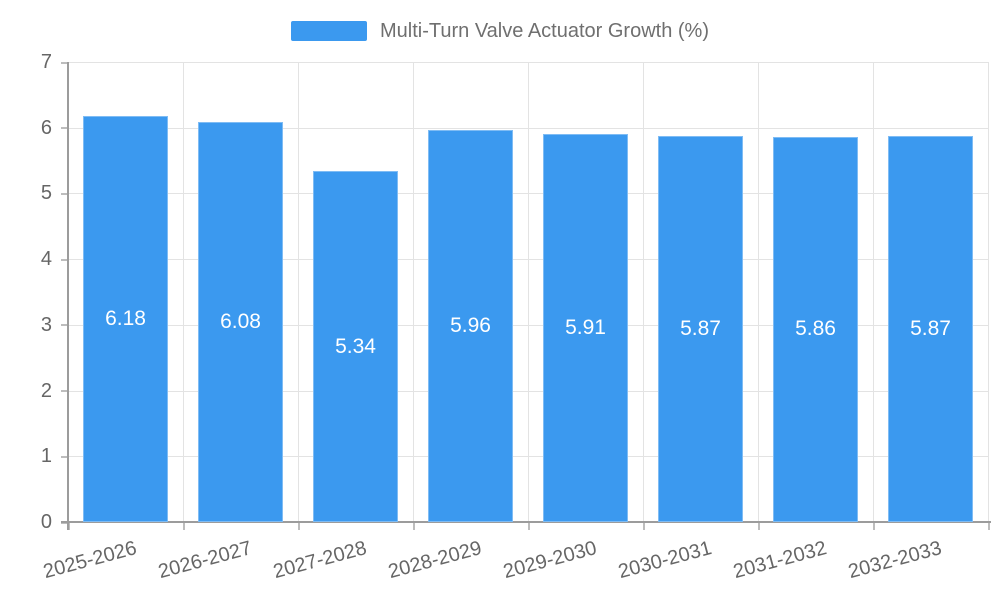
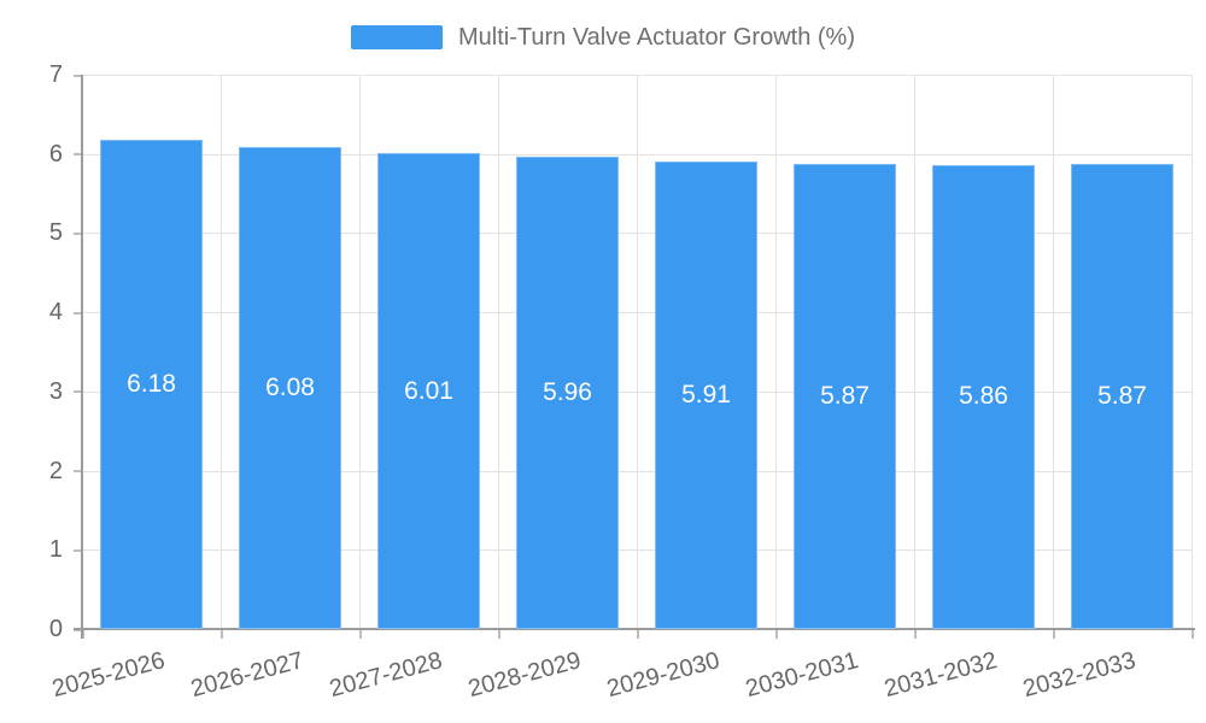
2027-2028: 5.34 -> 6.01
